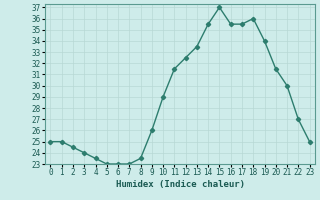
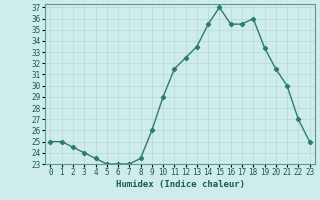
19: 34.0 -> 33.4
